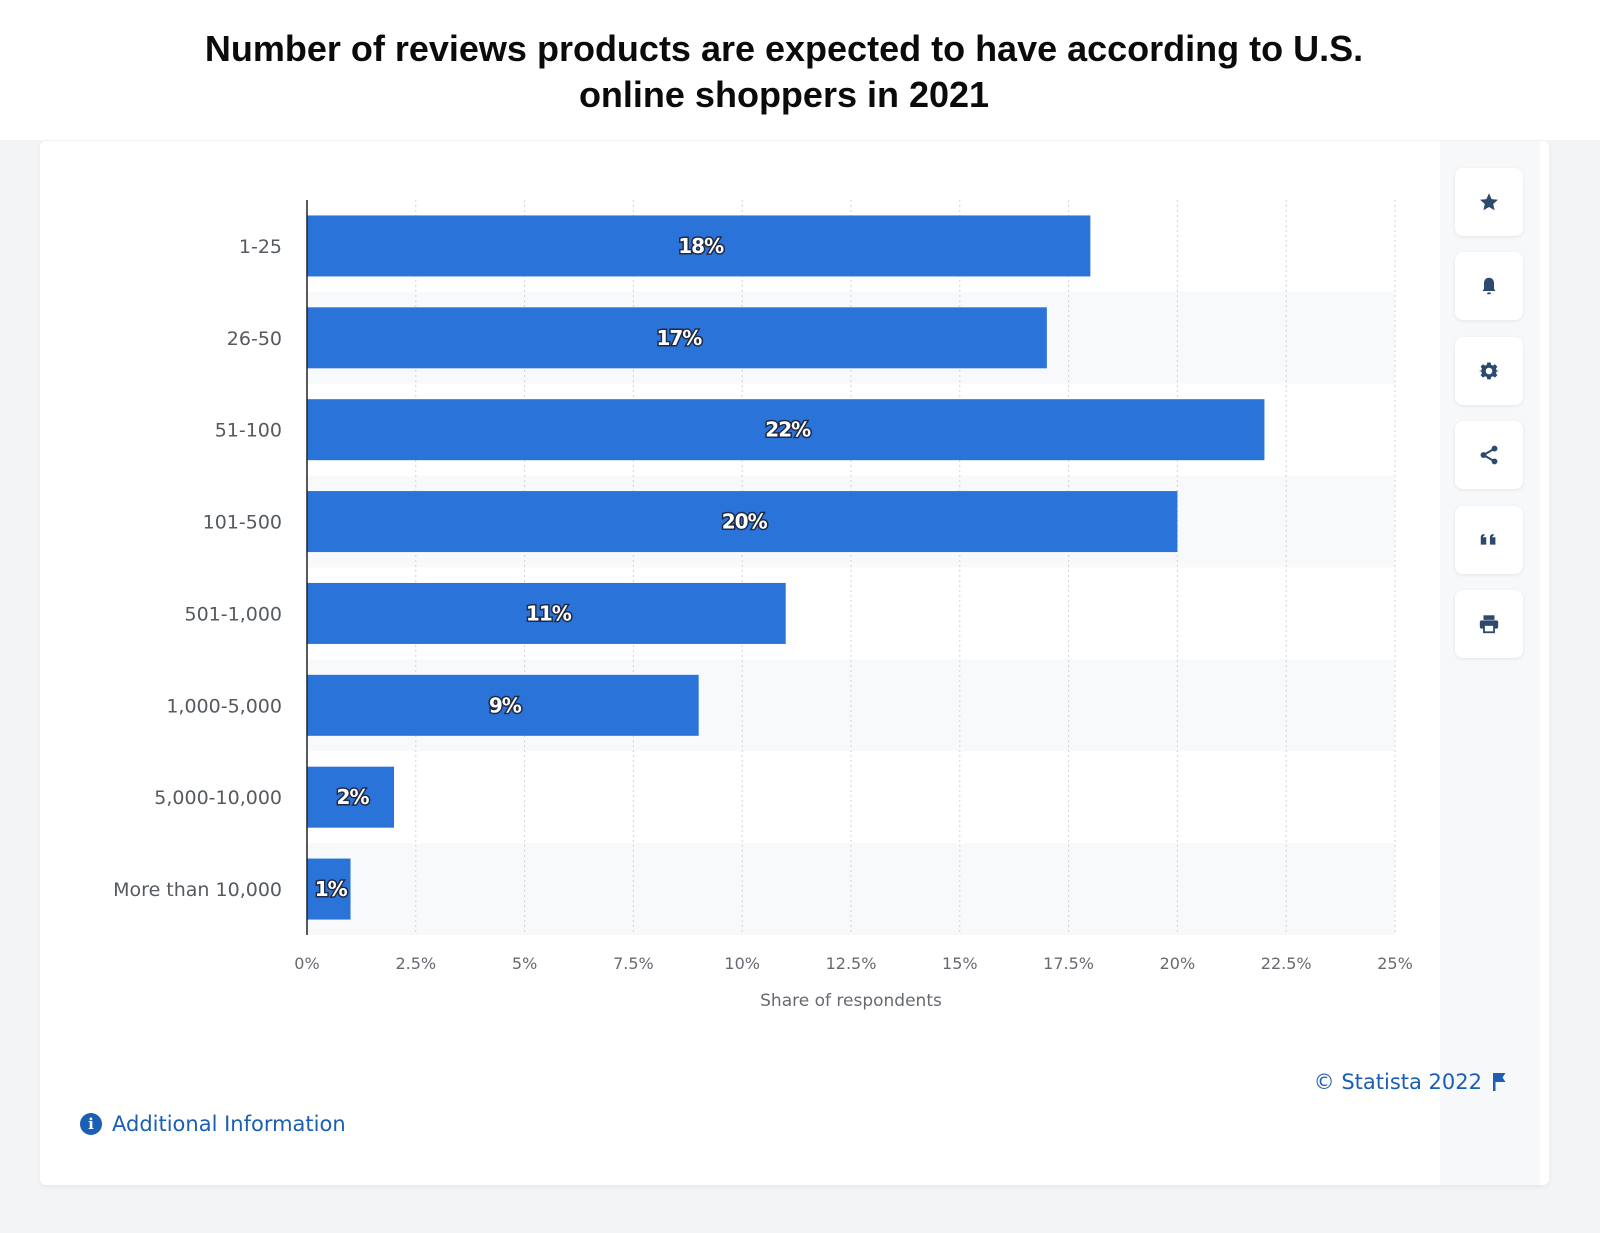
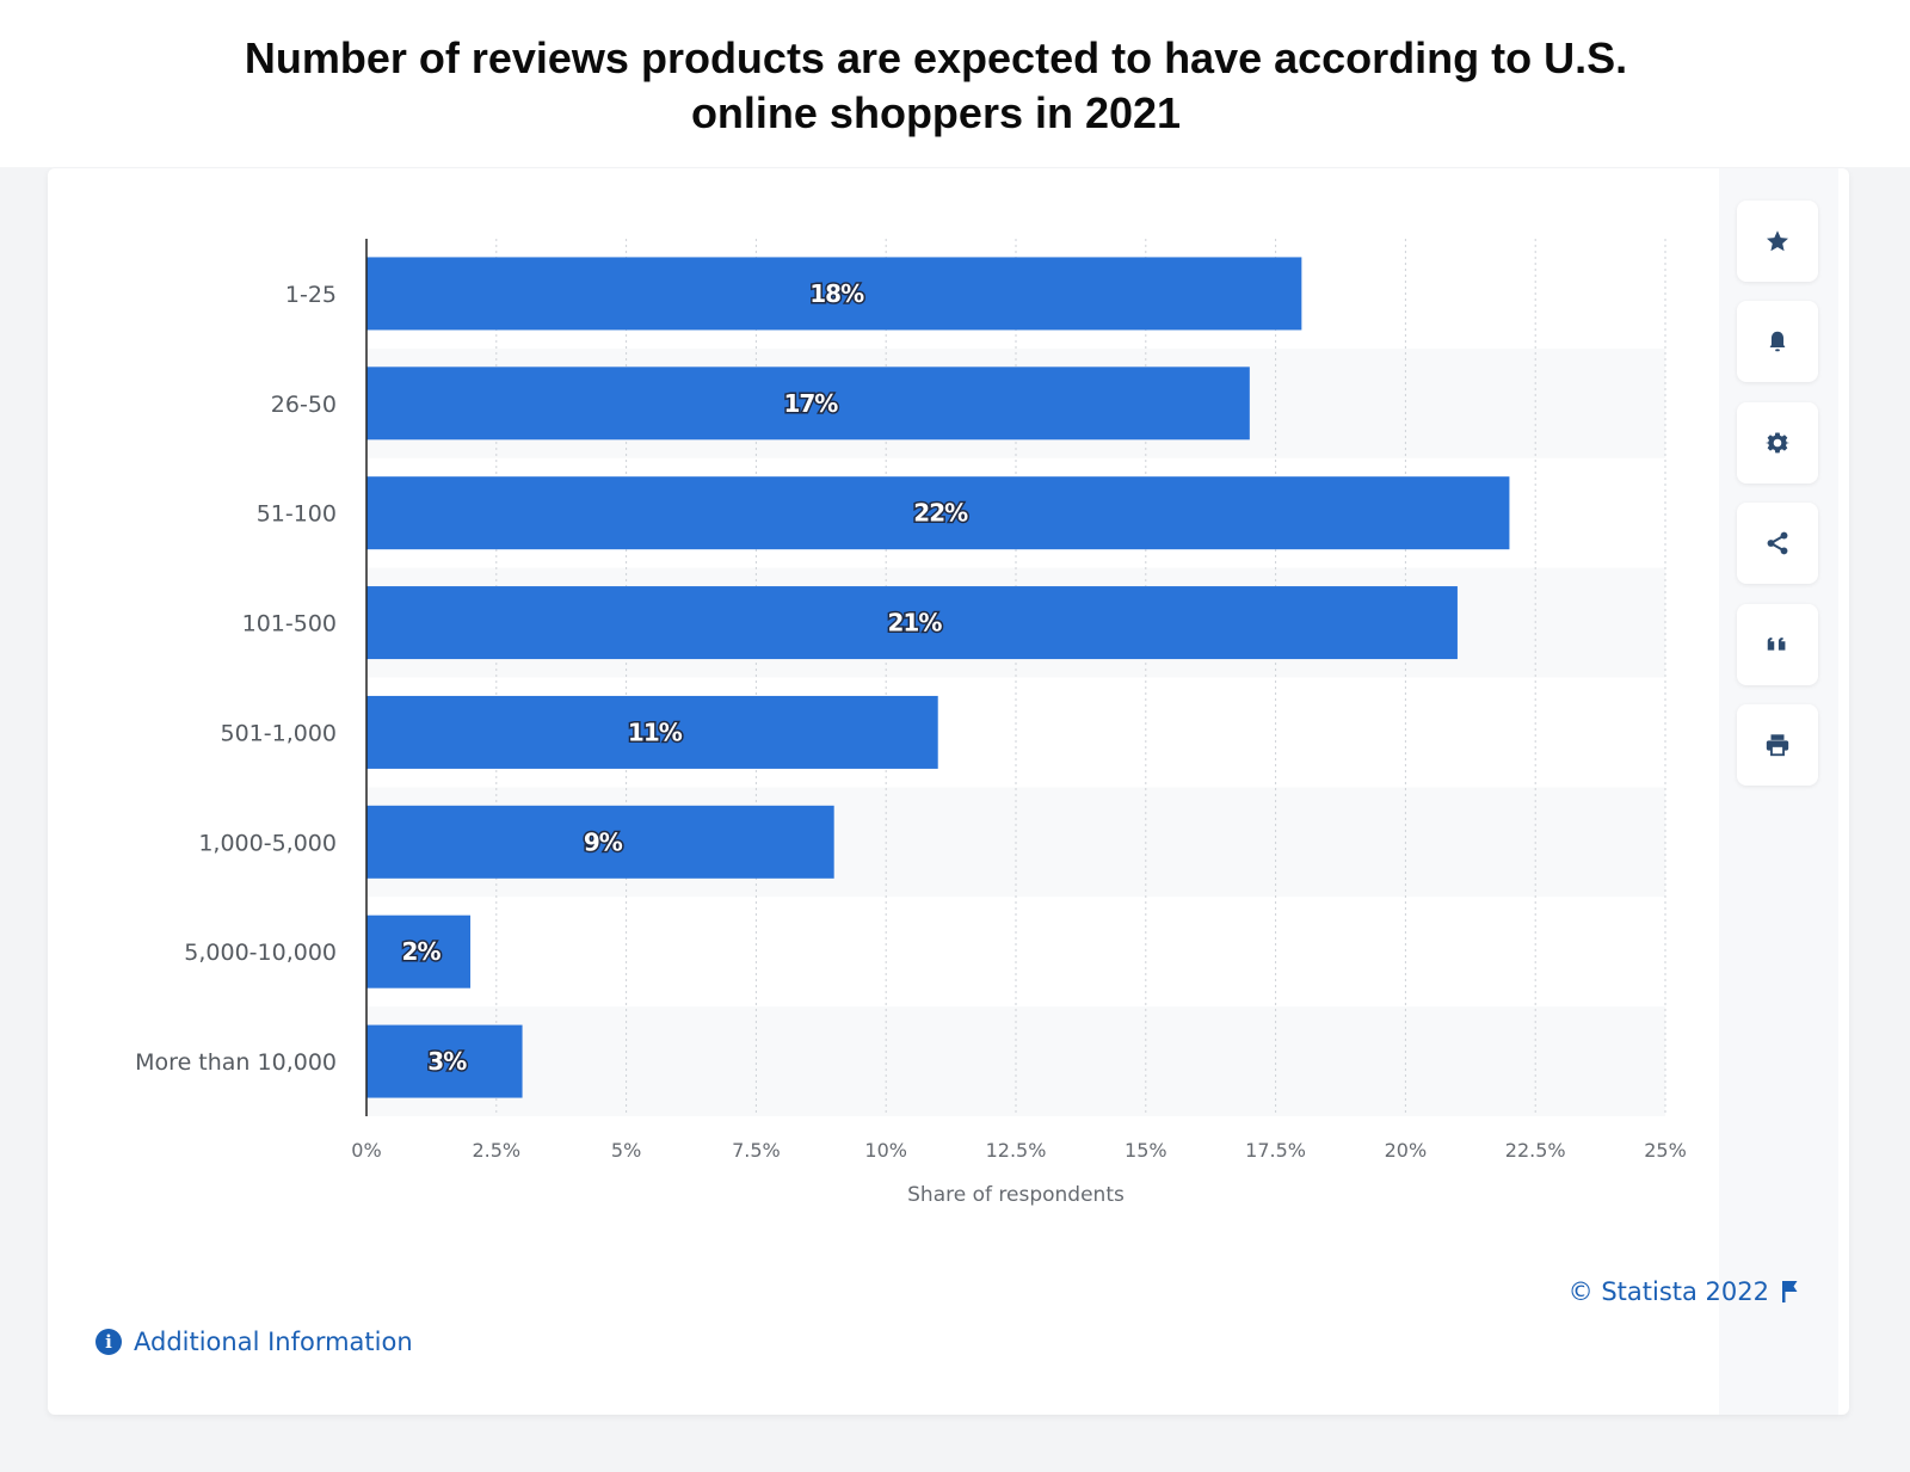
101-500: 20% -> 21%
More than 10,000: 1% -> 3%
